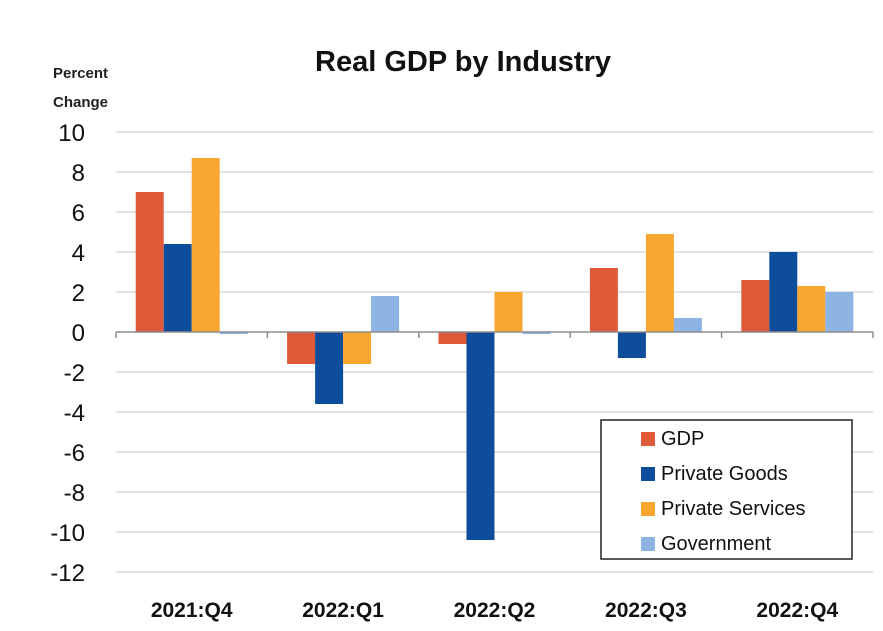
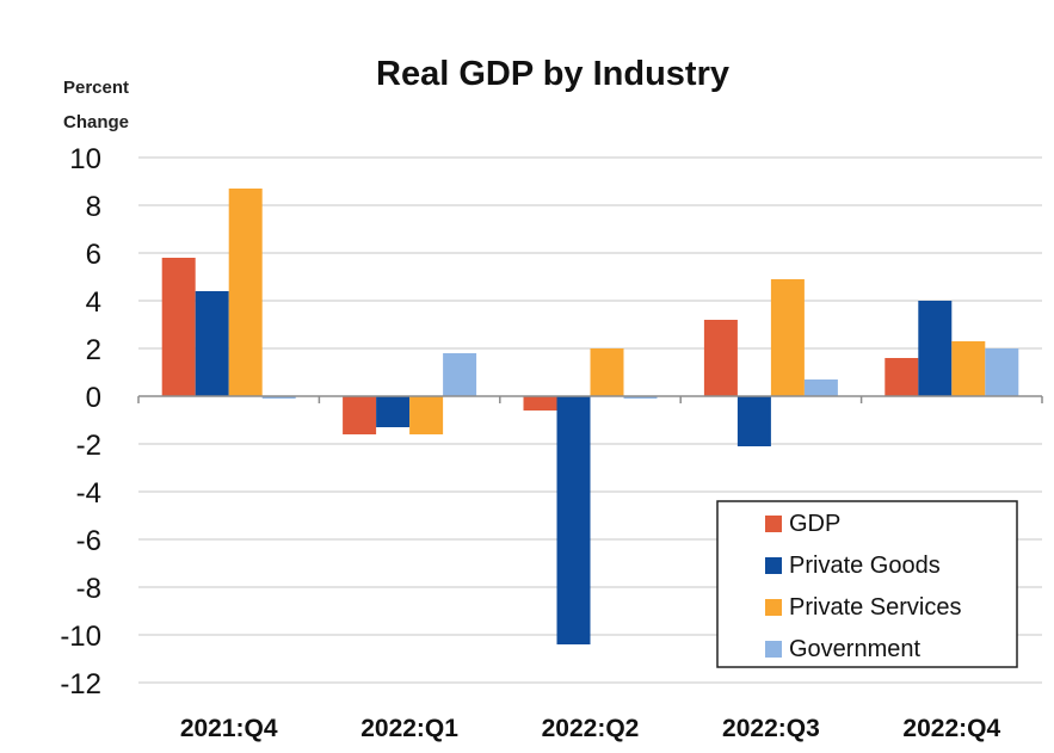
GDP/2021:Q4: 7.0 -> 5.8
Private Goods/2022:Q1: -3.6 -> -1.3
Private Goods/2022:Q3: -1.3 -> -2.1
GDP/2022:Q4: 2.6 -> 1.6
